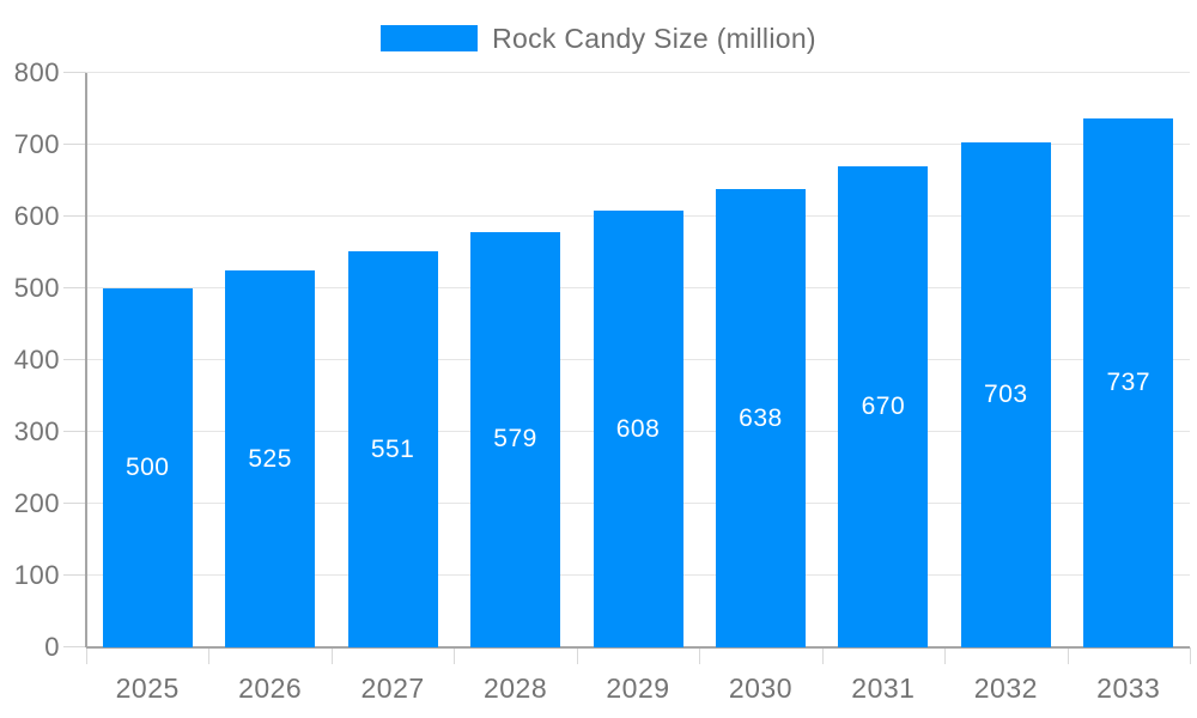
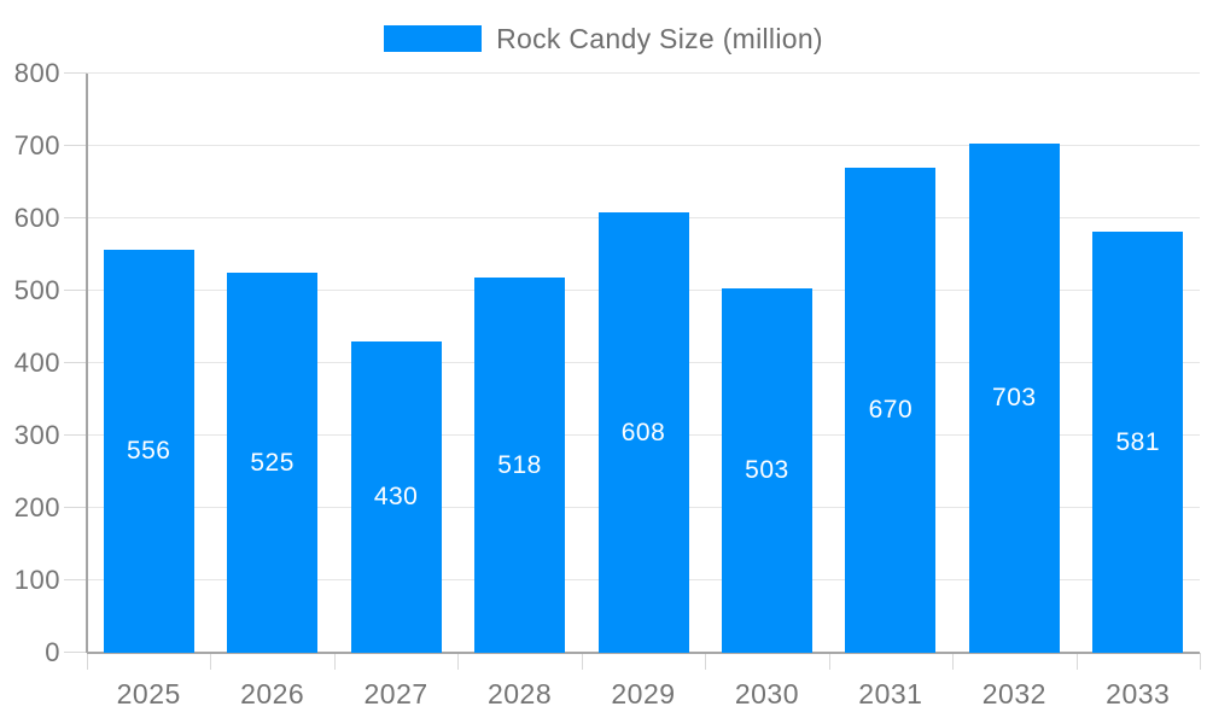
2025: 500 -> 556
2027: 551 -> 430
2028: 579 -> 518
2030: 638 -> 503
2033: 737 -> 581
